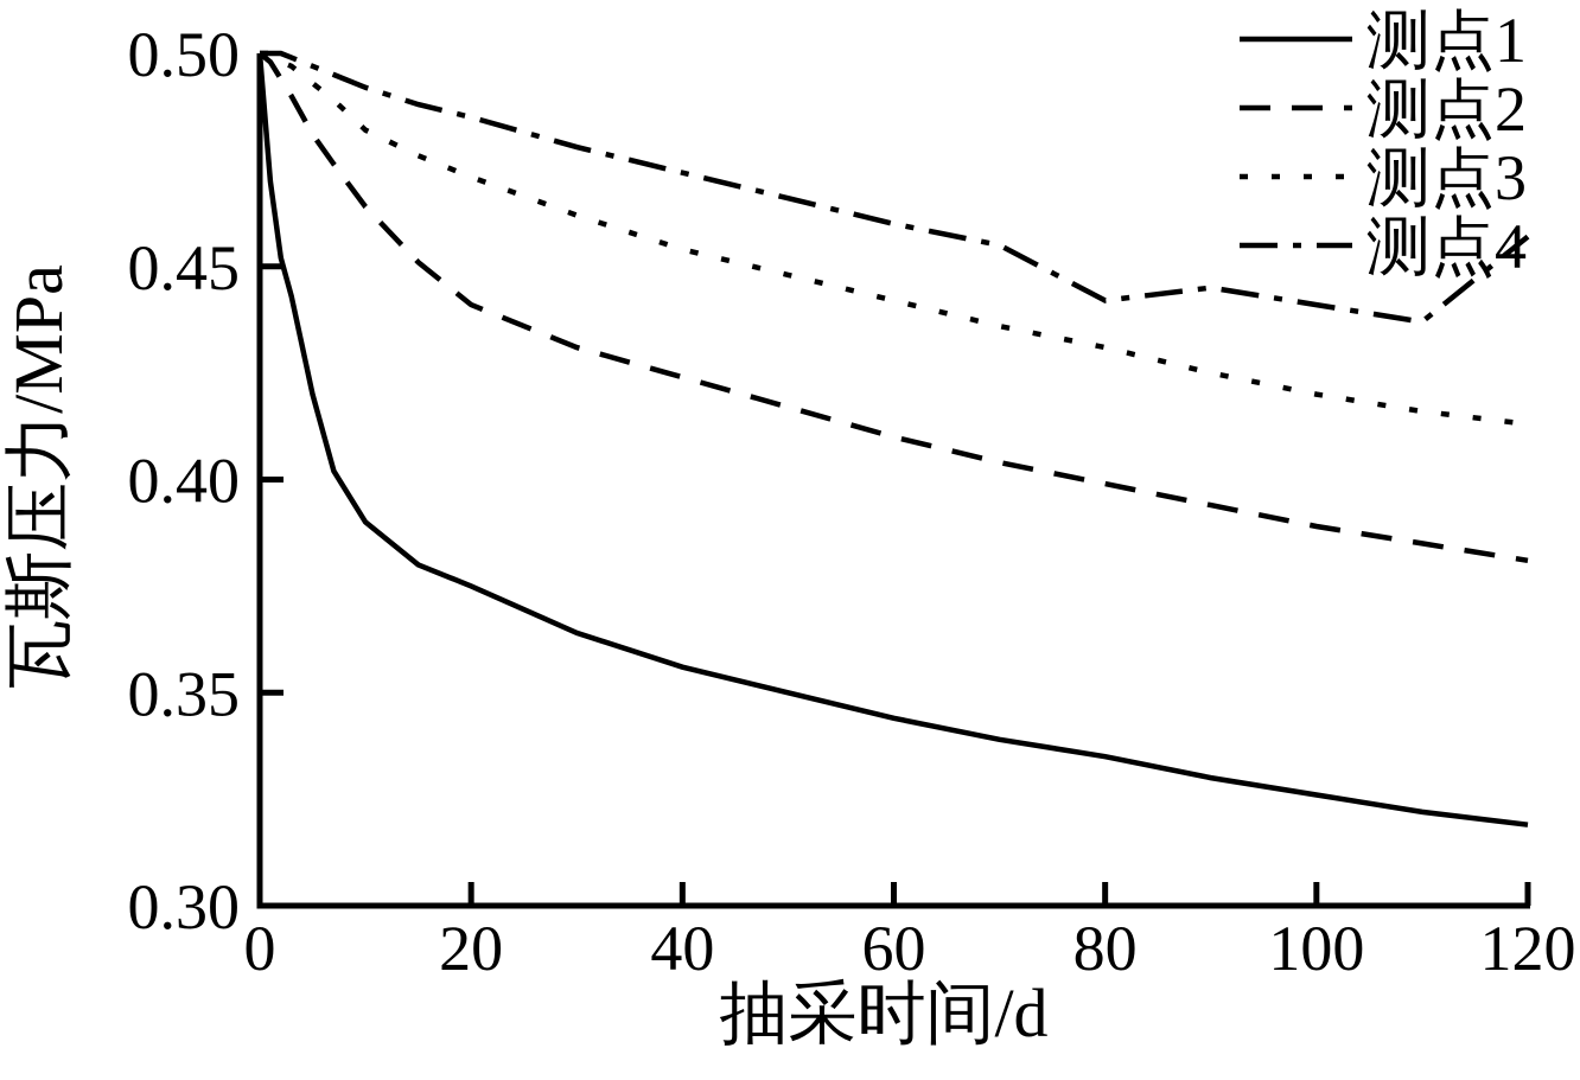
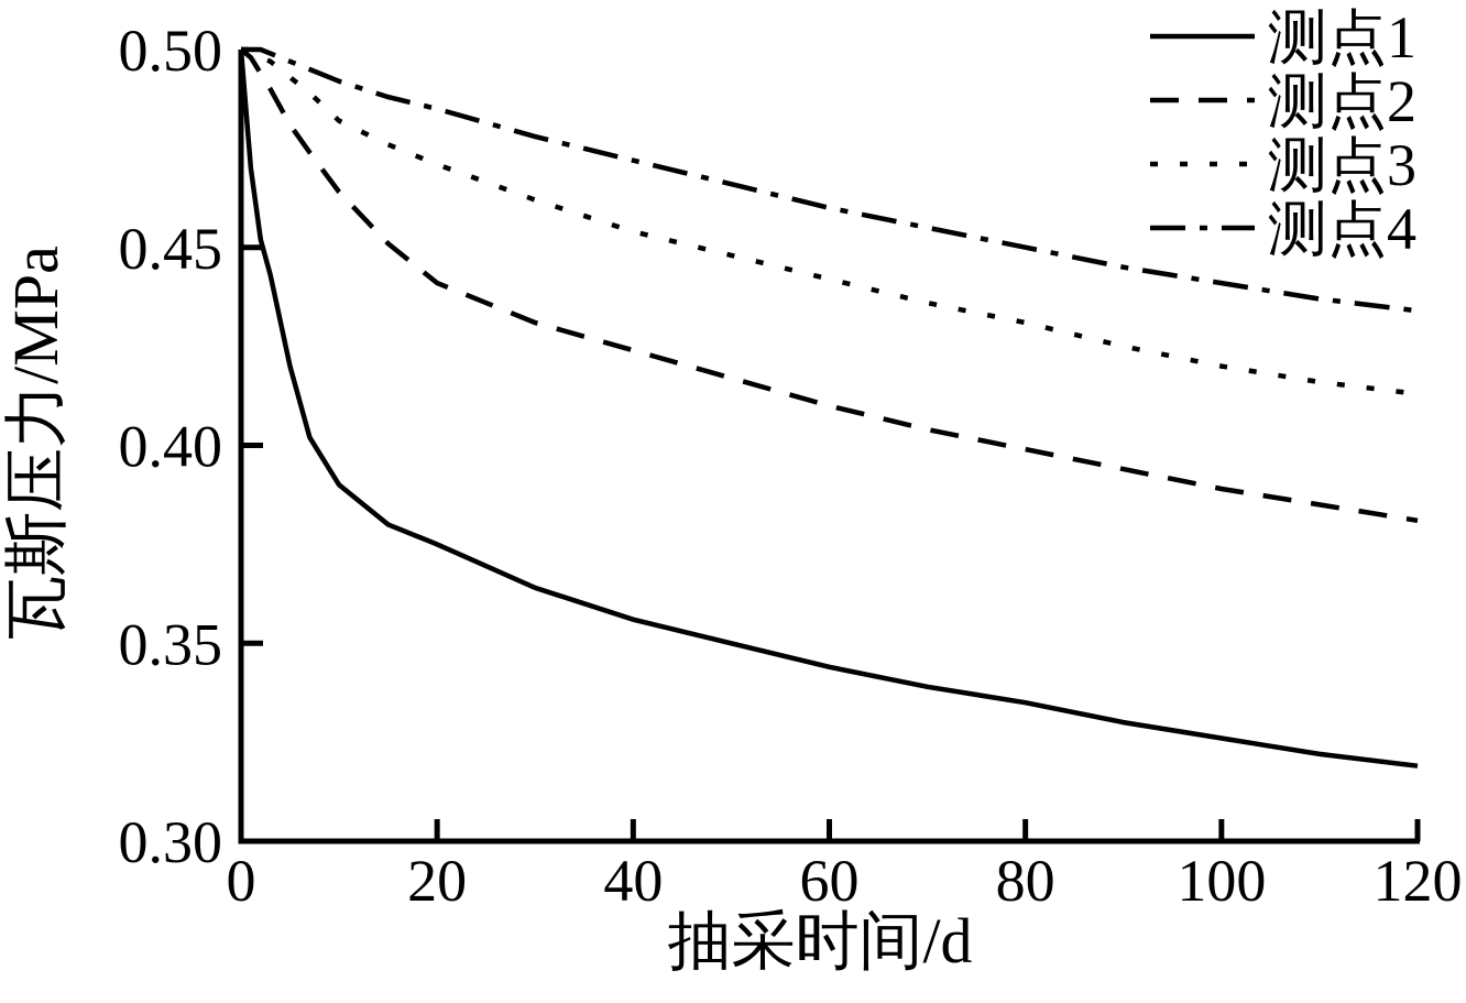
测点4/80: 0.442 -> 0.450
测点4/120: 0.457 -> 0.434
